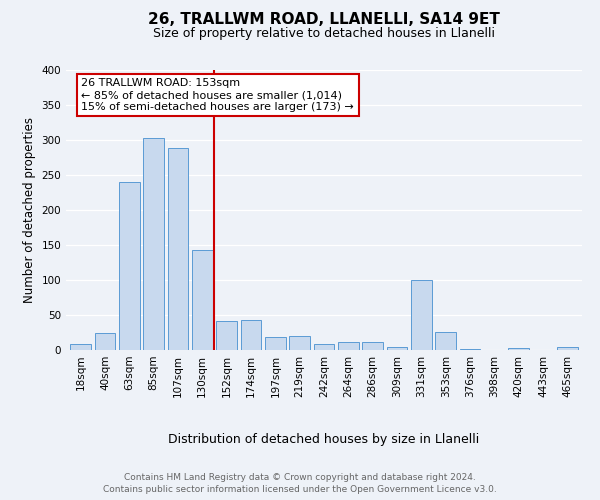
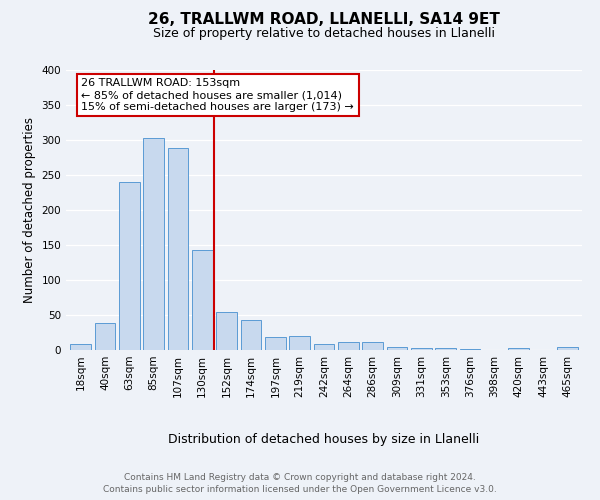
40sqm: 24 -> 38
152sqm: 42 -> 55
331sqm: 100 -> 3
353sqm: 26 -> 3
